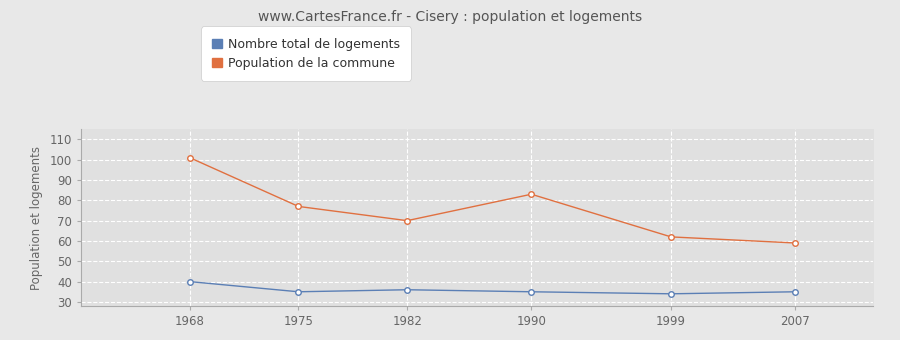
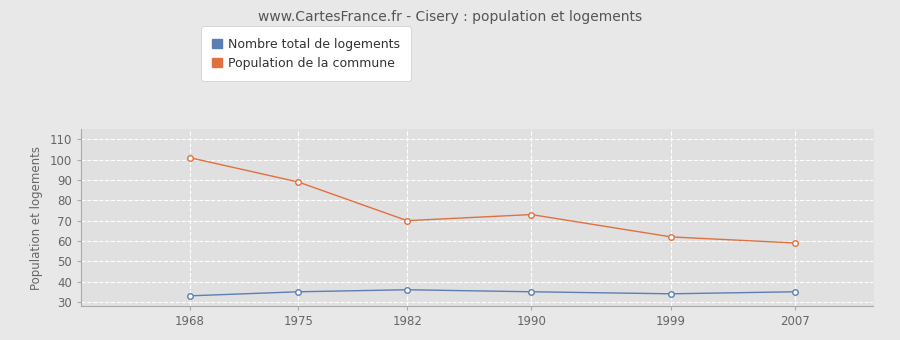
Nombre total de logements/1968: 40 -> 33
Population de la commune/1975: 77 -> 89
Population de la commune/1990: 83 -> 73
